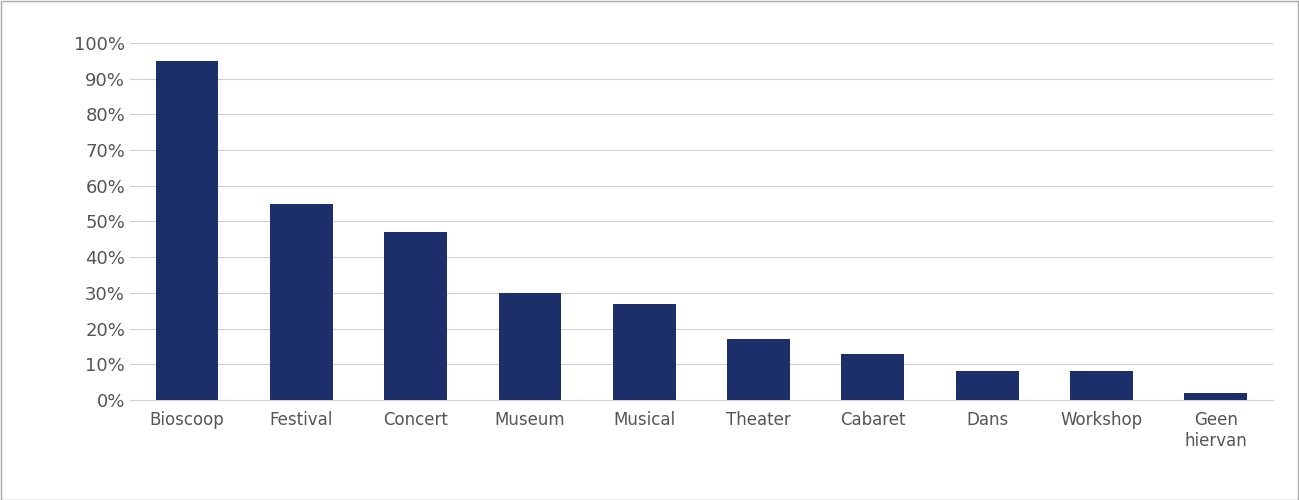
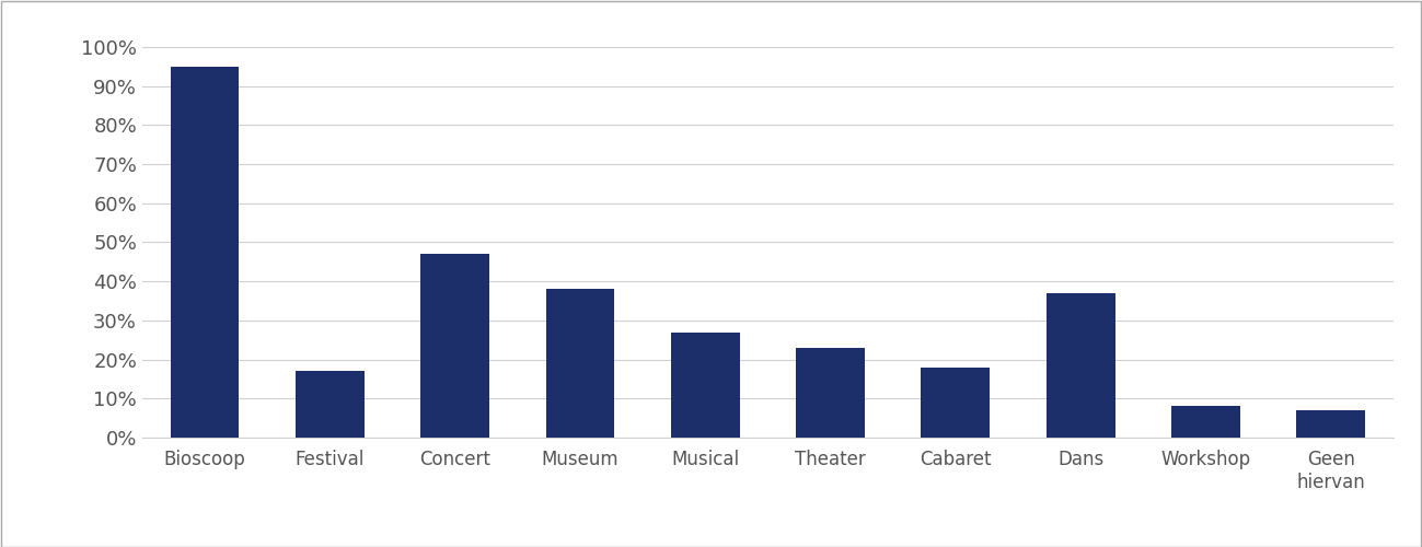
Festival: 55% -> 17%
Museum: 30% -> 38%
Theater: 17% -> 23%
Cabaret: 13% -> 18%
Dans: 8% -> 37%
Geen hiervan: 2% -> 7%
